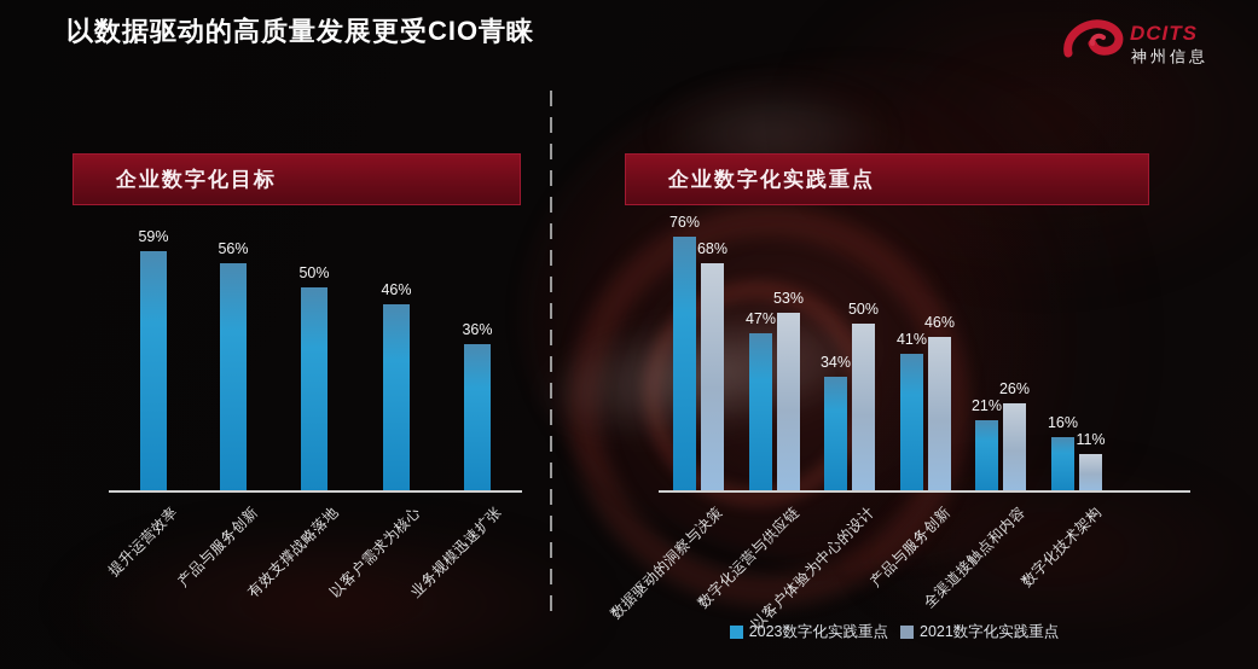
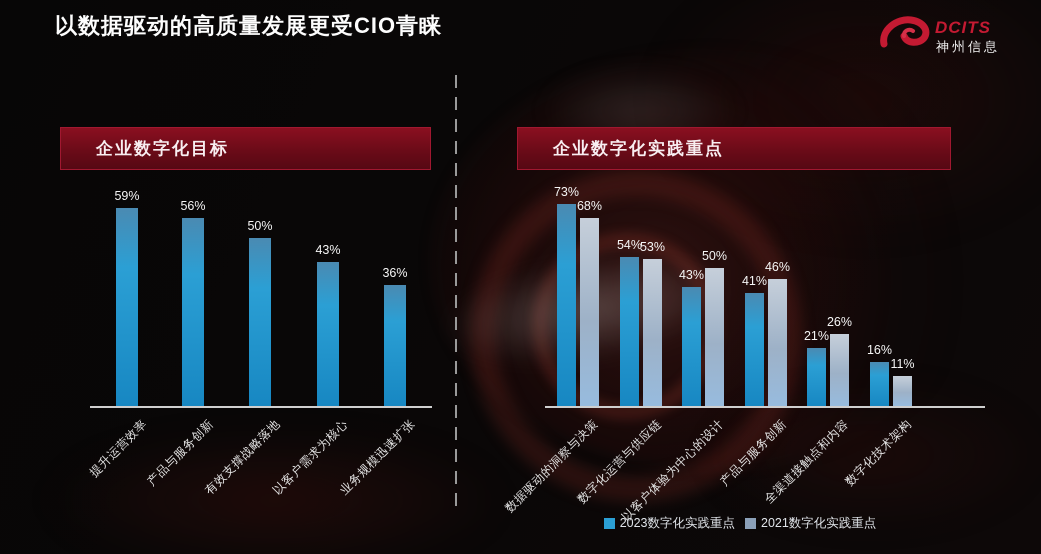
企业数字化目标/以客户需求为核心: 46% -> 43%
企业数字化实践重点/2023数字化实践重点/数据驱动的洞察与决策: 76% -> 73%
企业数字化实践重点/2023数字化实践重点/数字化运营与供应链: 47% -> 54%
企业数字化实践重点/2023数字化实践重点/以客户体验为中心的设计: 34% -> 43%
